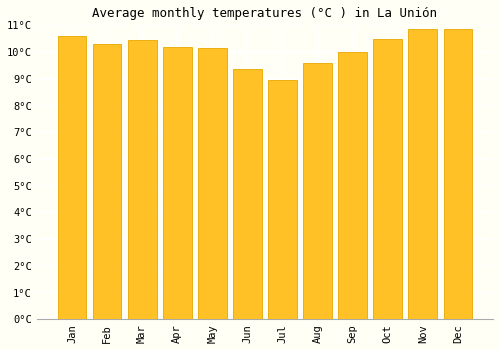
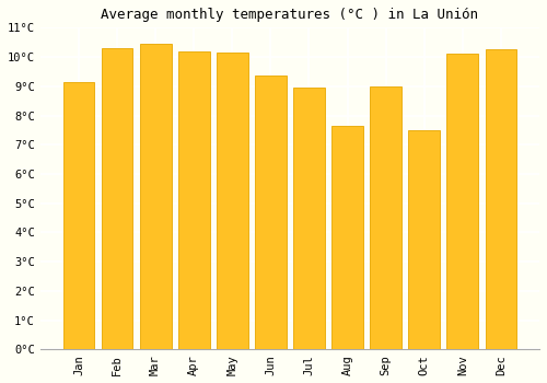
Jan: 10.60°C -> 9.15°C
Aug: 9.60°C -> 7.65°C
Sep: 10.00°C -> 9.00°C
Oct: 10.50°C -> 7.50°C
Nov: 10.85°C -> 10.10°C
Dec: 10.85°C -> 10.25°C
